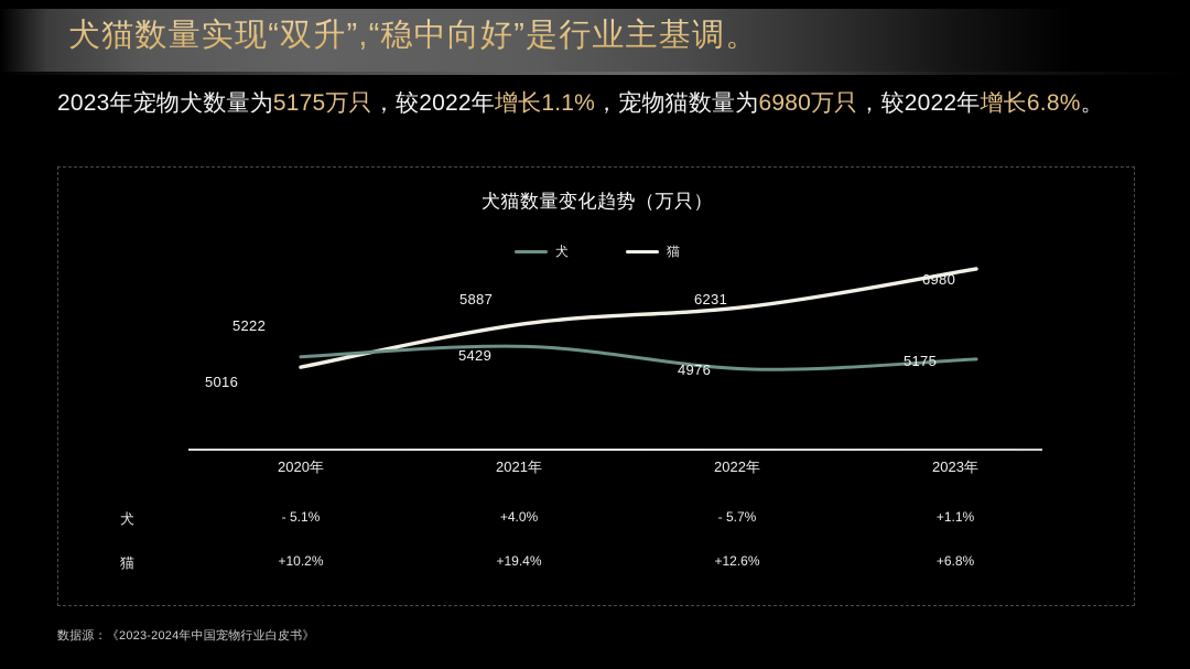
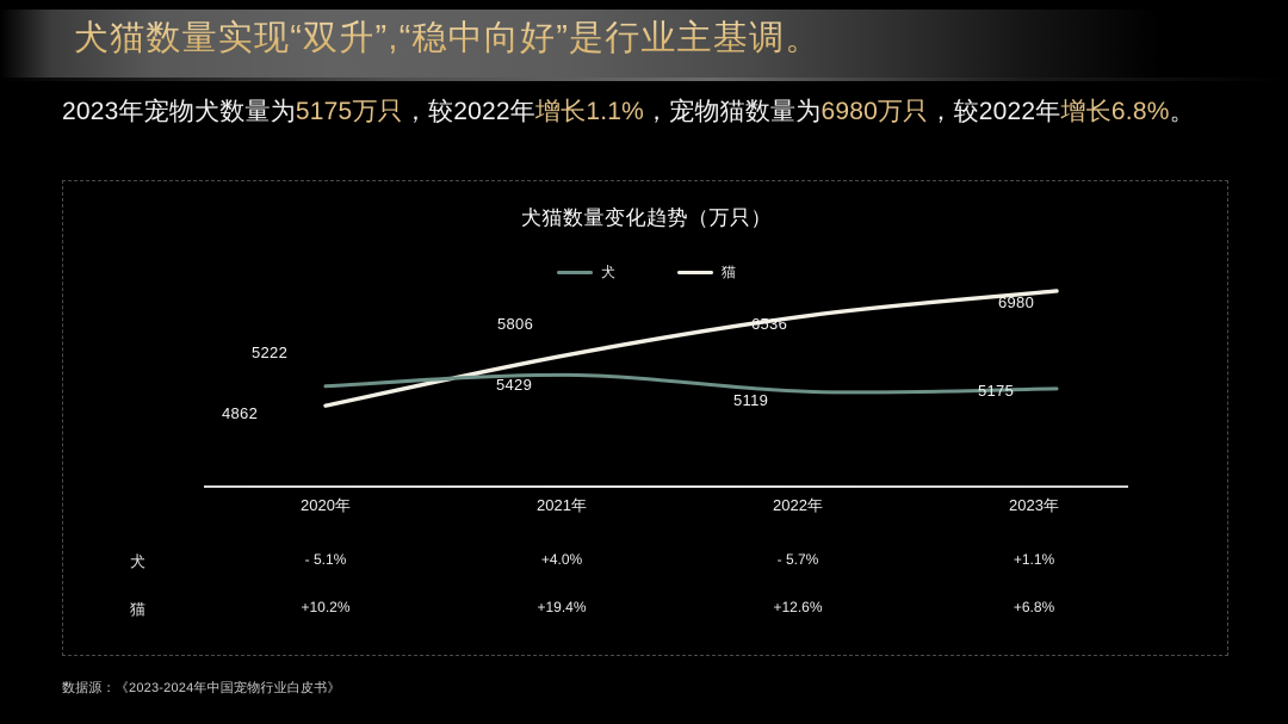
猫/2020年: 5016 -> 4862
猫/2021年: 5887 -> 5806
犬/2022年: 4976 -> 5119
猫/2022年: 6231 -> 6536
